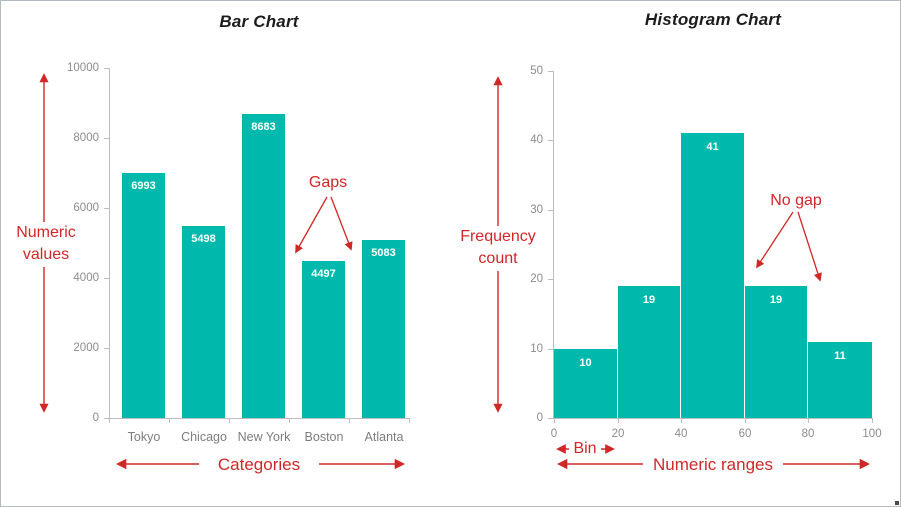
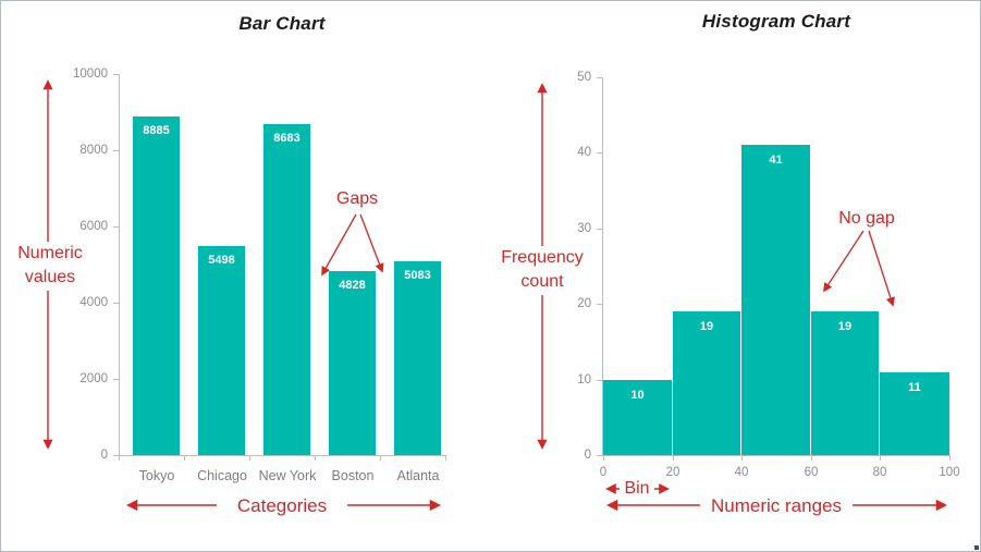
Bar Chart/Tokyo: 6993 -> 8885
Bar Chart/Boston: 4497 -> 4828
